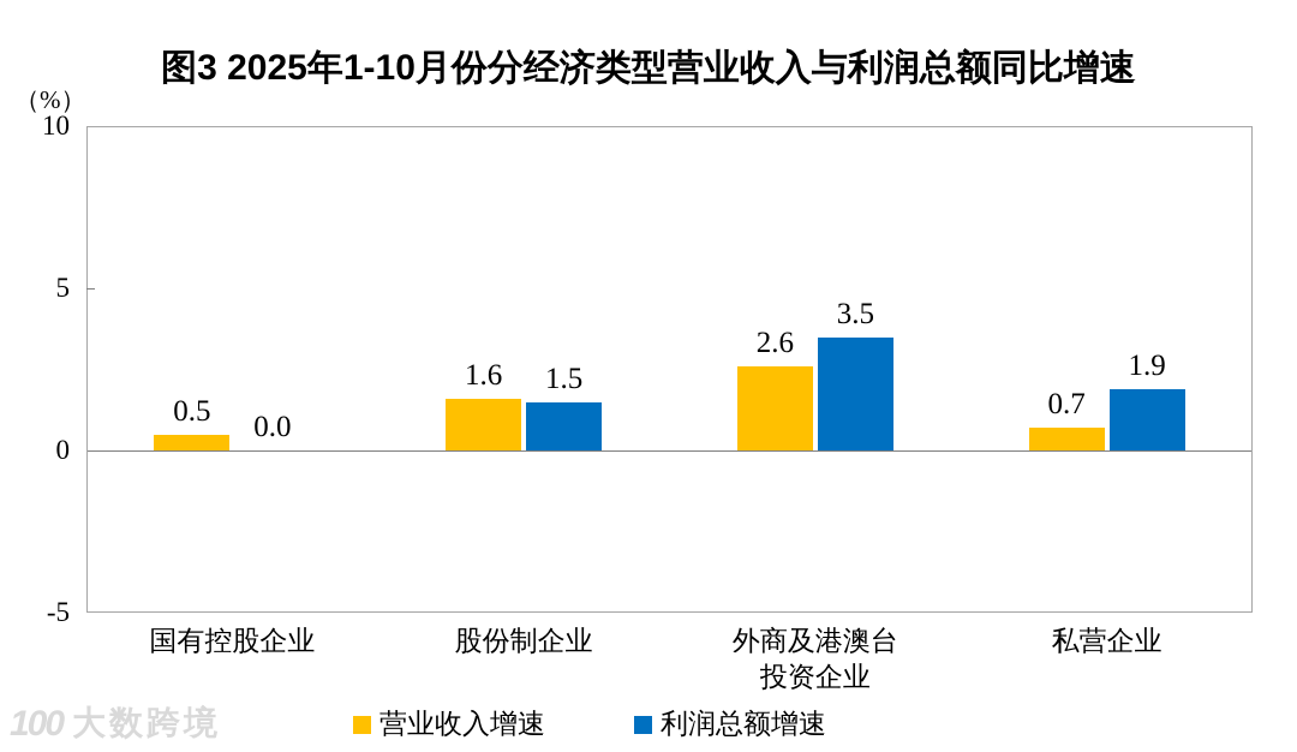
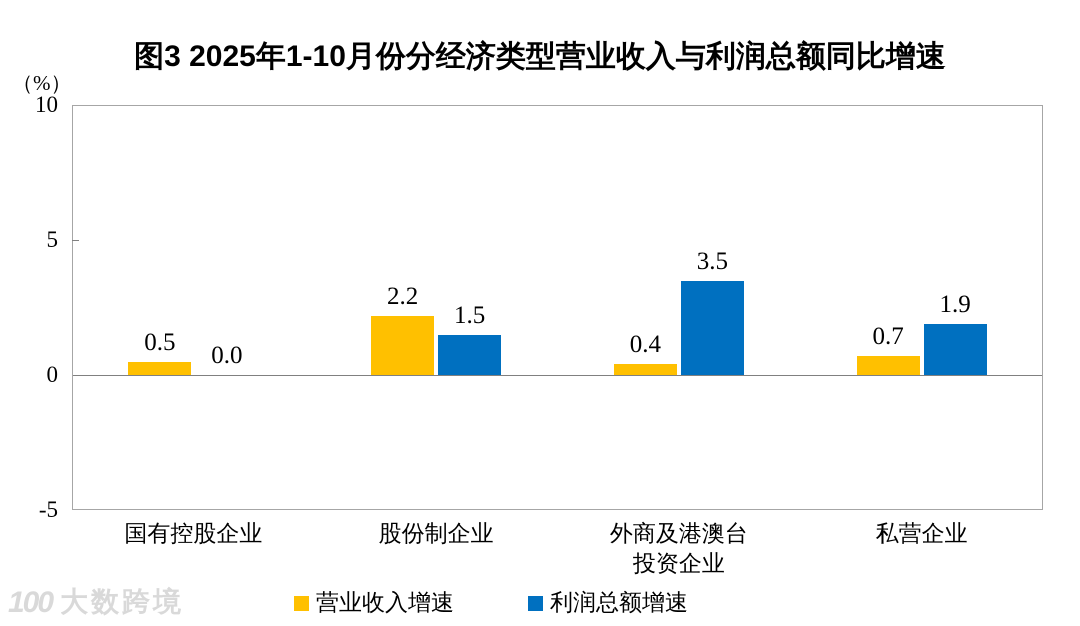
营业收入增速/股份制企业: 1.6 -> 2.2
营业收入增速/外商及港澳台 投资企业: 2.6 -> 0.4
